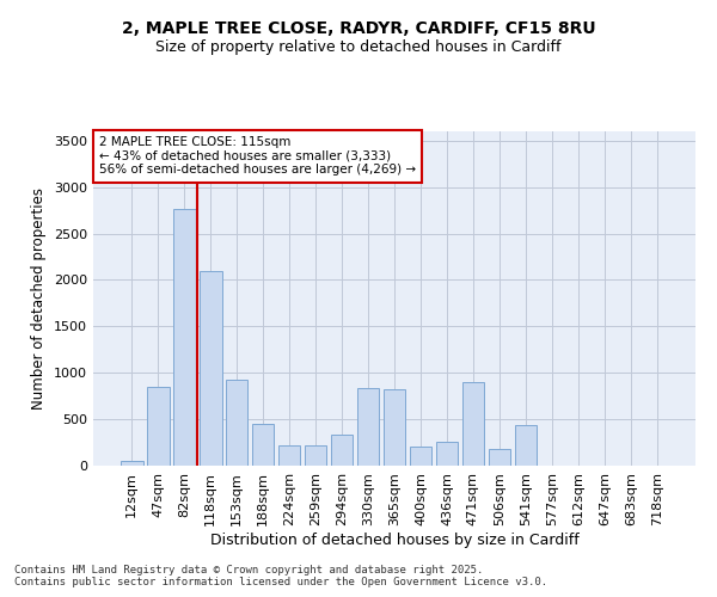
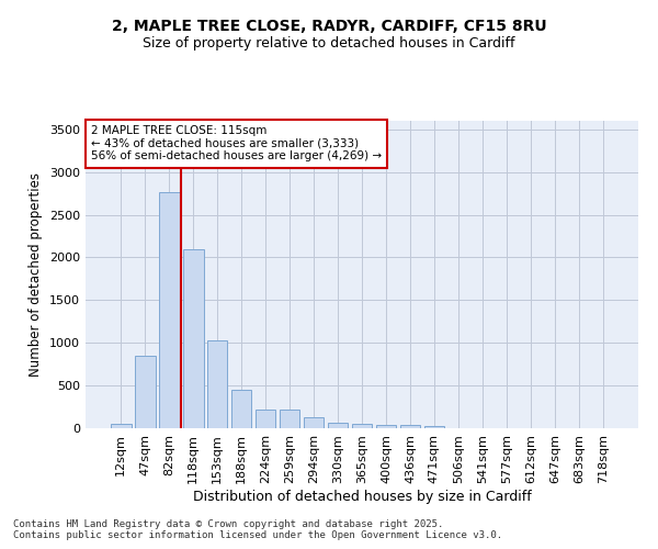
153sqm: 920 -> 1030
294sqm: 340 -> 130
330sqm: 840 -> 60
365sqm: 820 -> 50
400sqm: 200 -> 40
436sqm: 260 -> 40
471sqm: 900 -> 20
506sqm: 180 -> 0
541sqm: 440 -> 0
